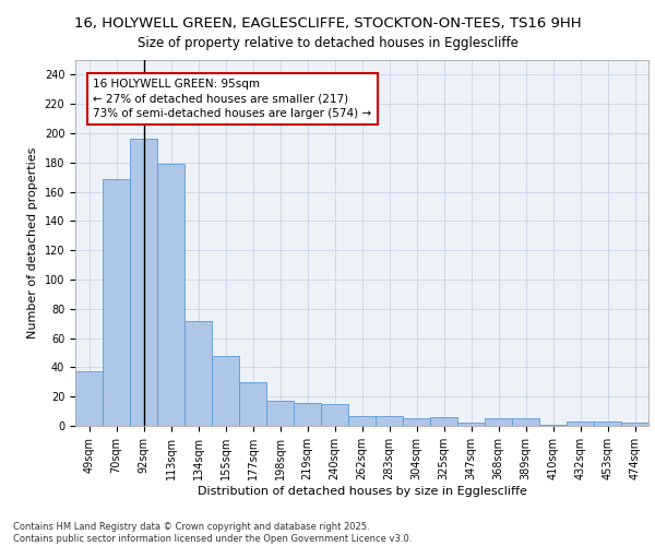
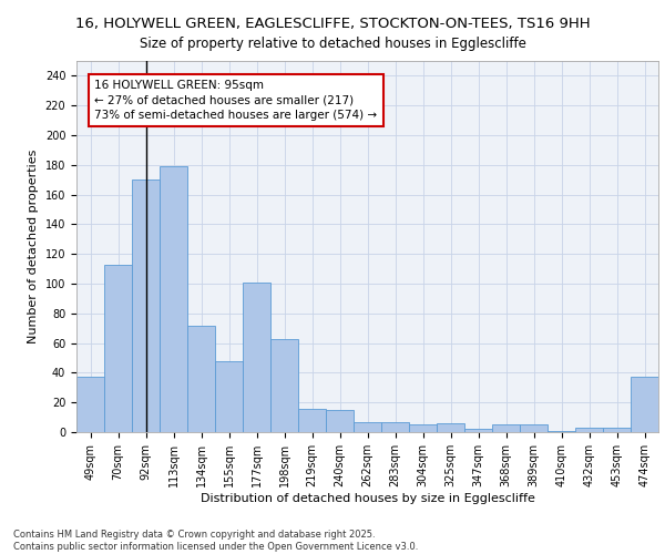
70sqm: 169 -> 113
92sqm: 196 -> 170
177sqm: 30 -> 101
198sqm: 17 -> 63
474sqm: 2 -> 37
